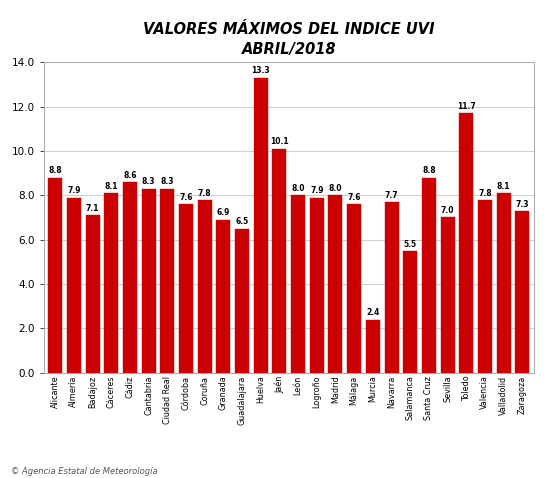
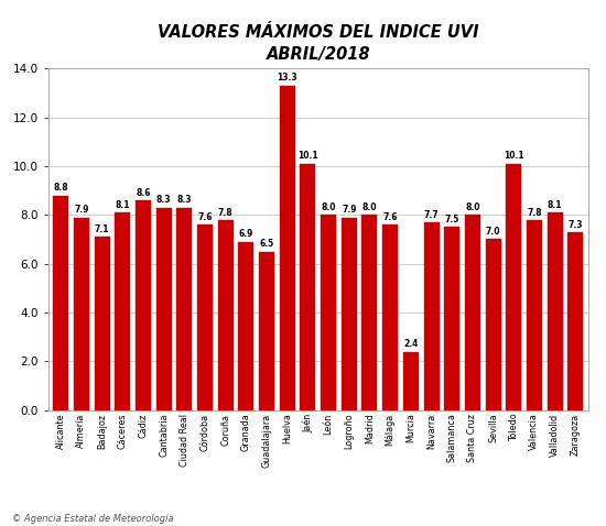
Salamanca: 5.5 -> 7.5
Santa Cruz: 8.8 -> 8.0
Toledo: 11.7 -> 10.1
